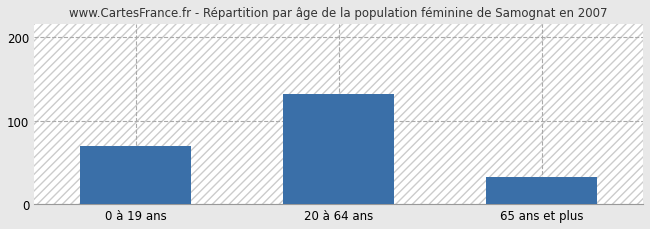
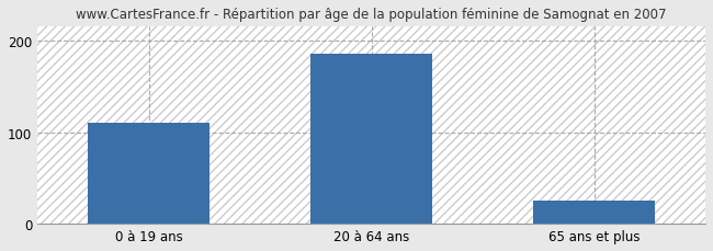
0 à 19 ans: 70 -> 110
20 à 64 ans: 132 -> 185
65 ans et plus: 32 -> 25
